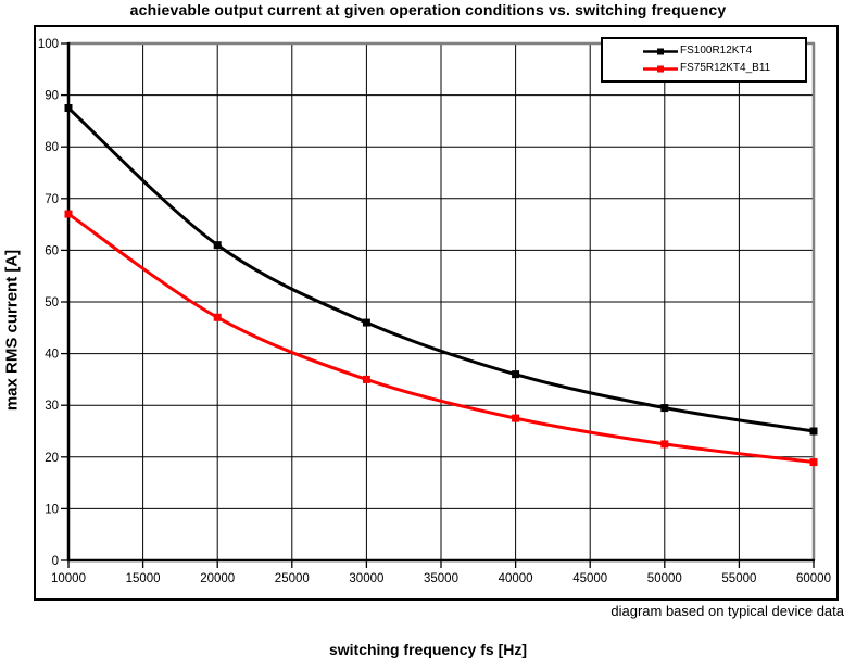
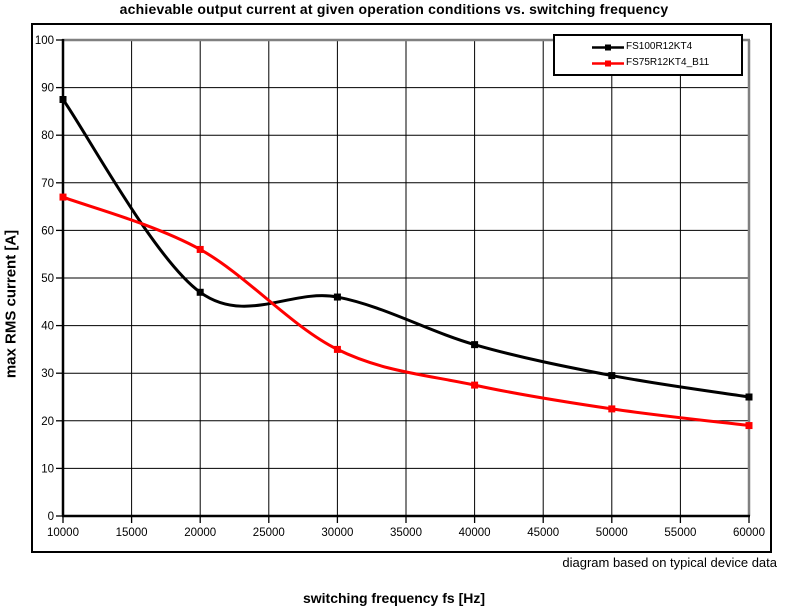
FS100R12KT4/20000: 61 -> 47
FS75R12KT4_B11/20000: 47 -> 56
